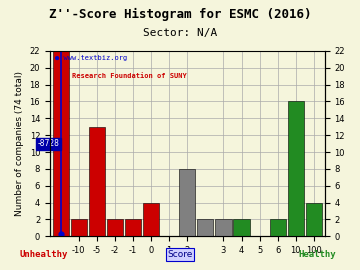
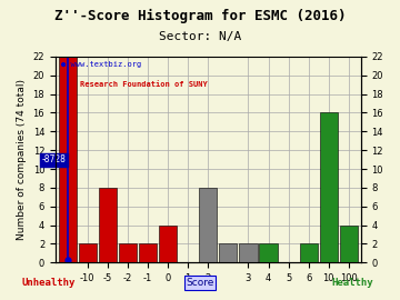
-5: 13 -> 8
